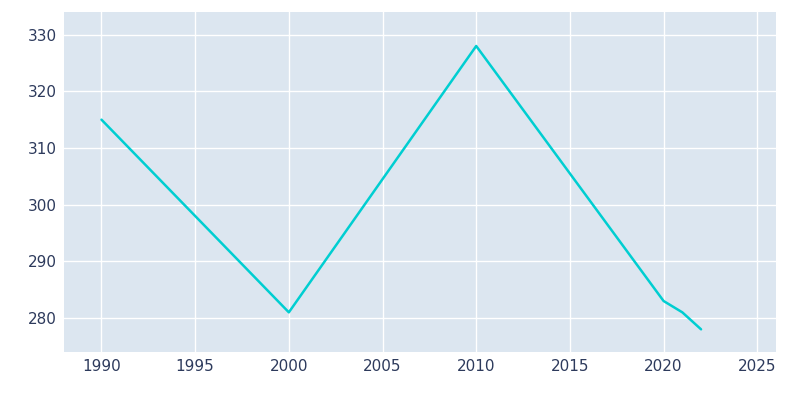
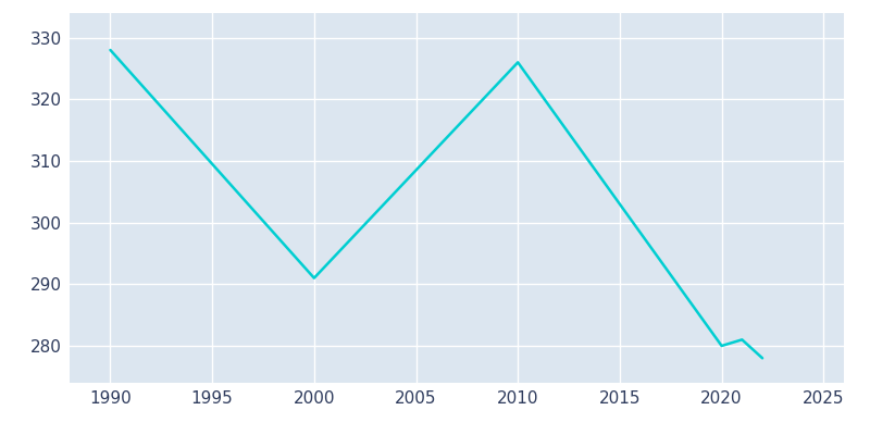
1990: 315 -> 328
2000: 281 -> 291
2010: 328 -> 326
2020: 283 -> 280
